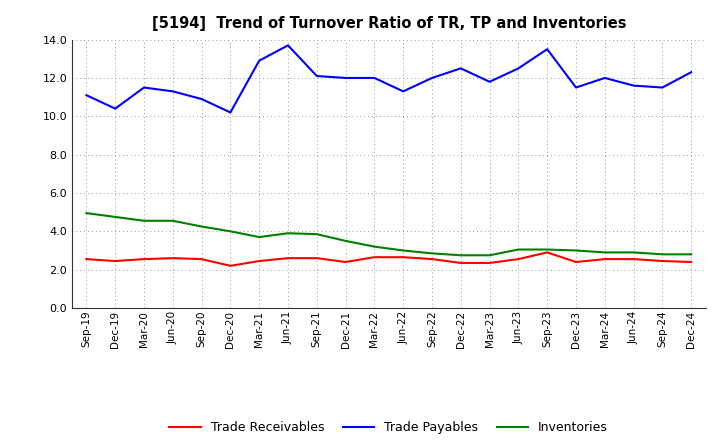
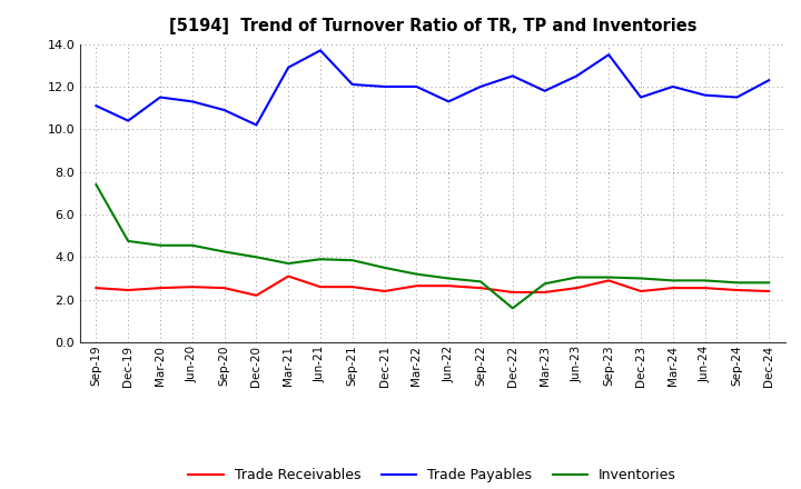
Inventories/Sep-19: 5.0 -> 7.4
Trade Receivables/Mar-21: 2.5 -> 3.1
Inventories/Dec-22: 2.8 -> 1.6
